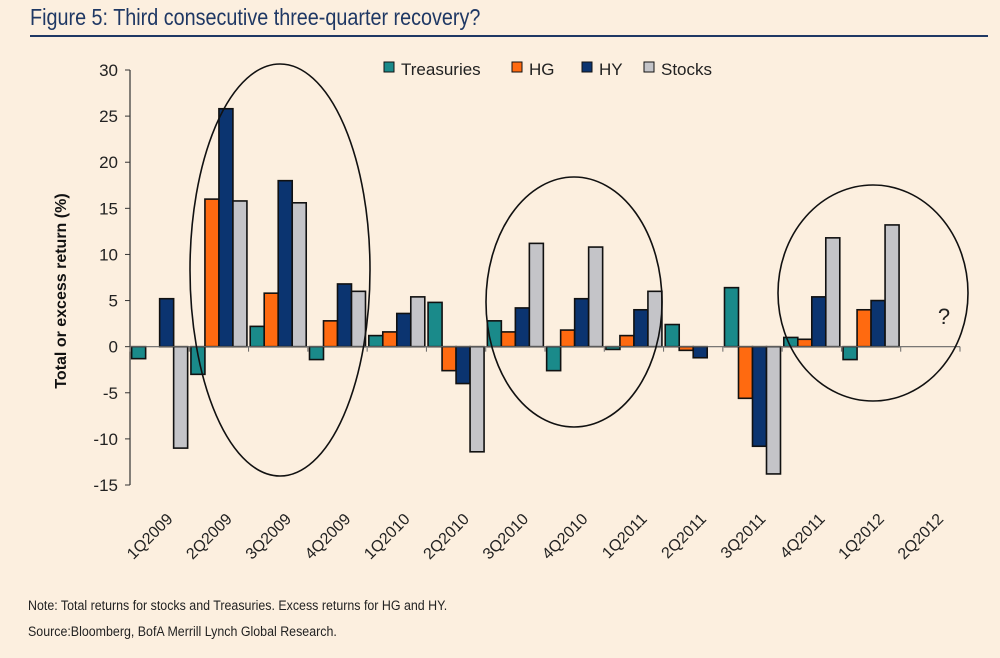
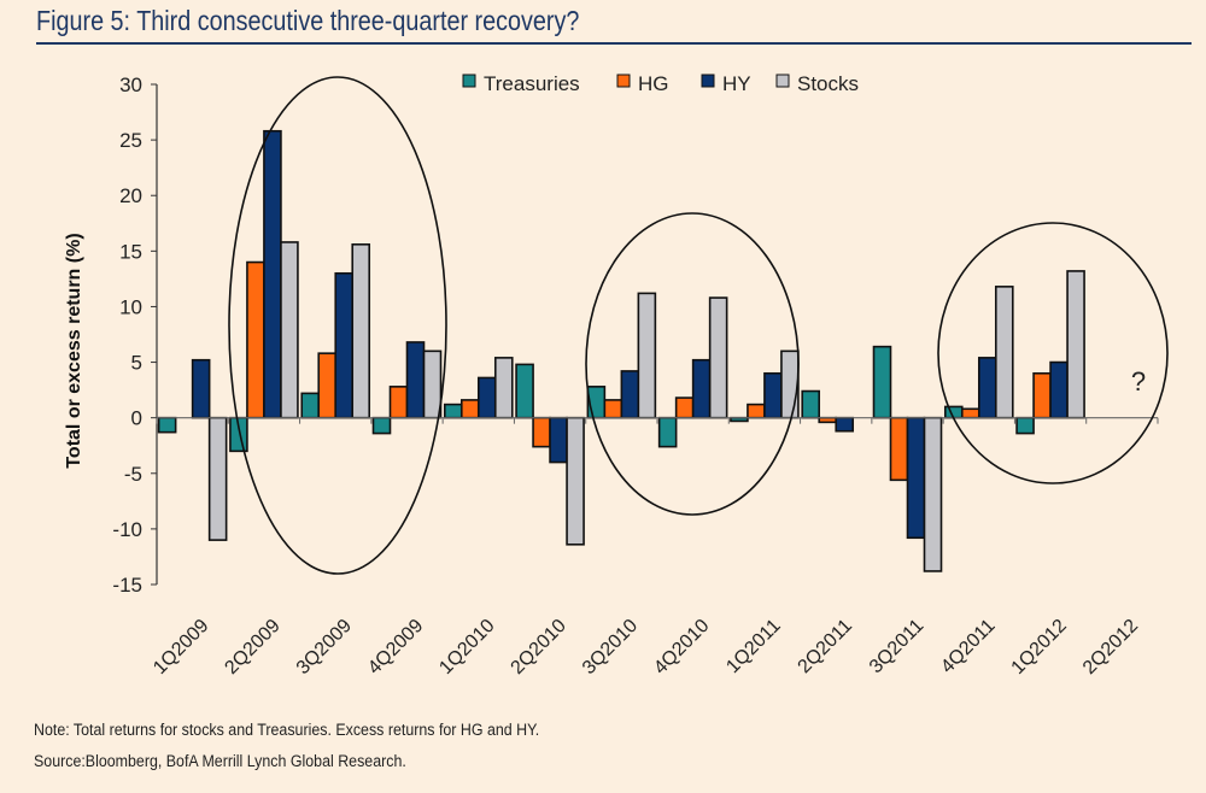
HG/2Q2009: 16 -> 14
HY/3Q2009: 18 -> 13
